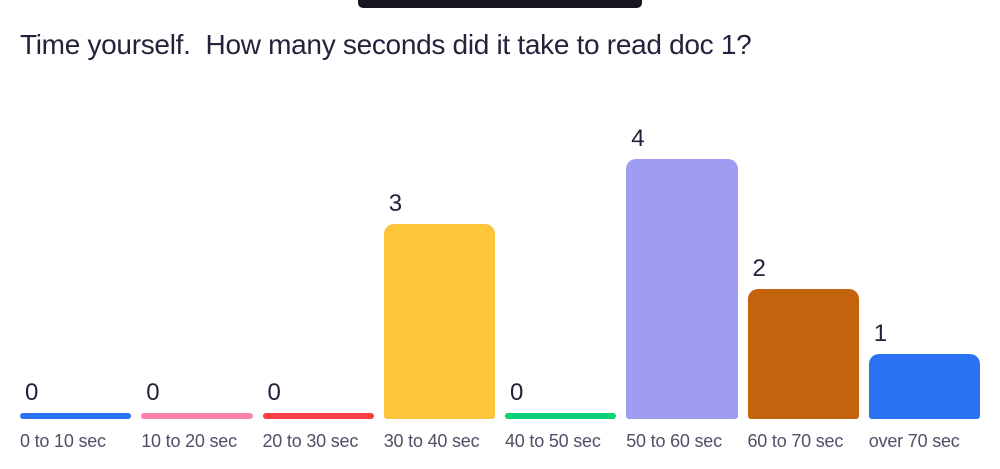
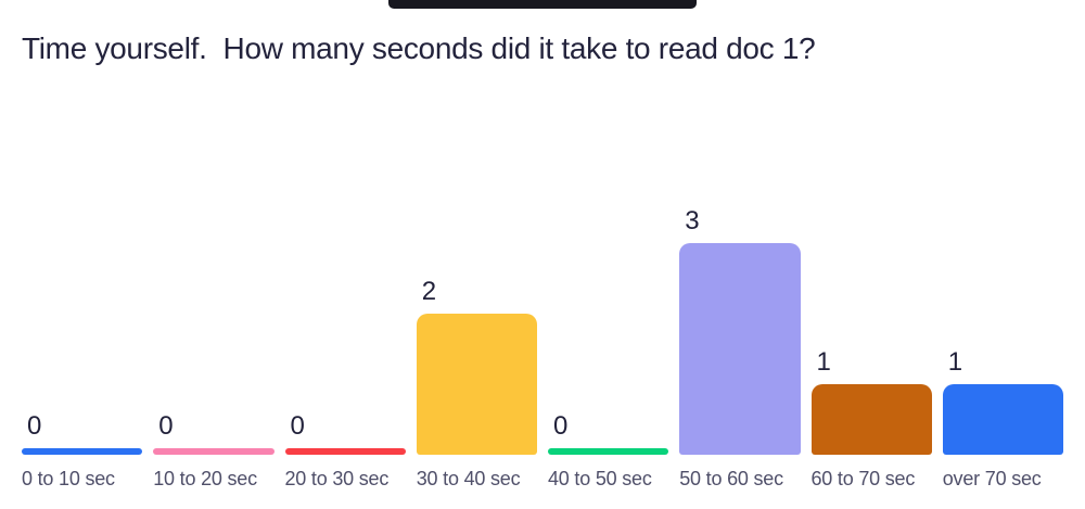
30 to 40 sec: 3 -> 2
50 to 60 sec: 4 -> 3
60 to 70 sec: 2 -> 1
